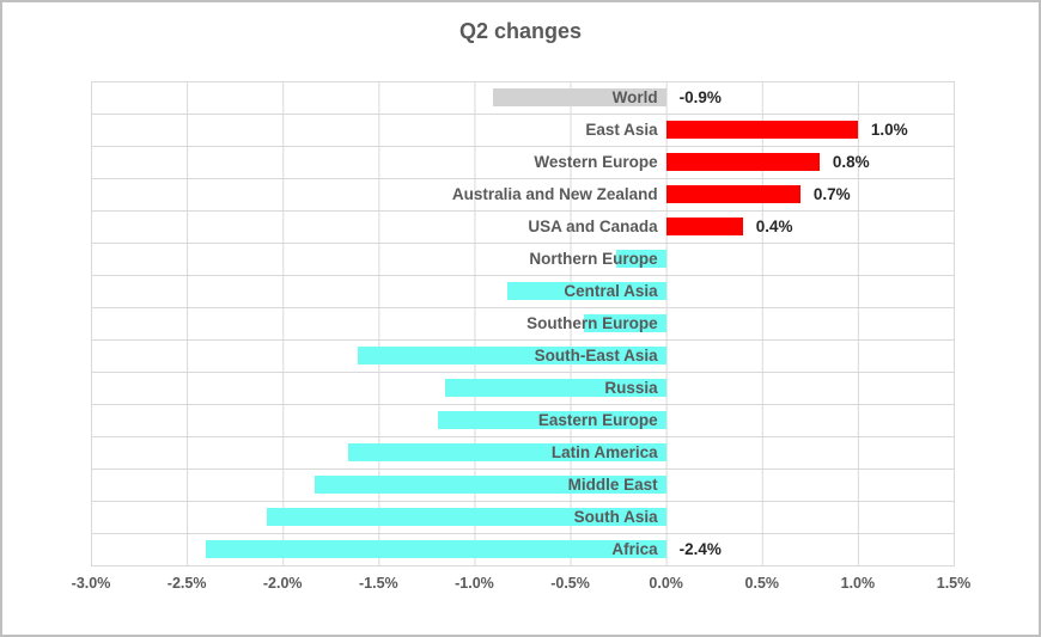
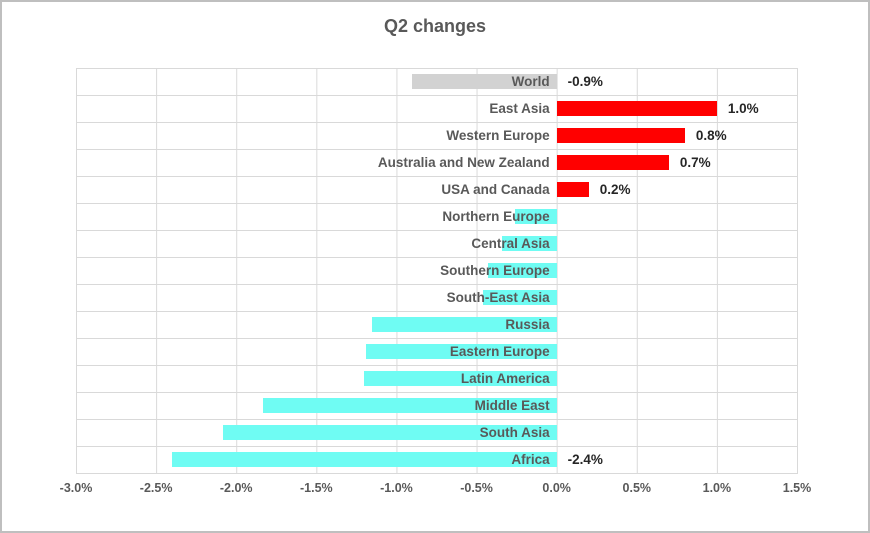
USA and Canada: 0.4% -> 0.2%
Central Asia: -0.83% -> -0.34%
South-East Asia: -1.61% -> -0.46%
Latin America: -1.66% -> -1.20%
